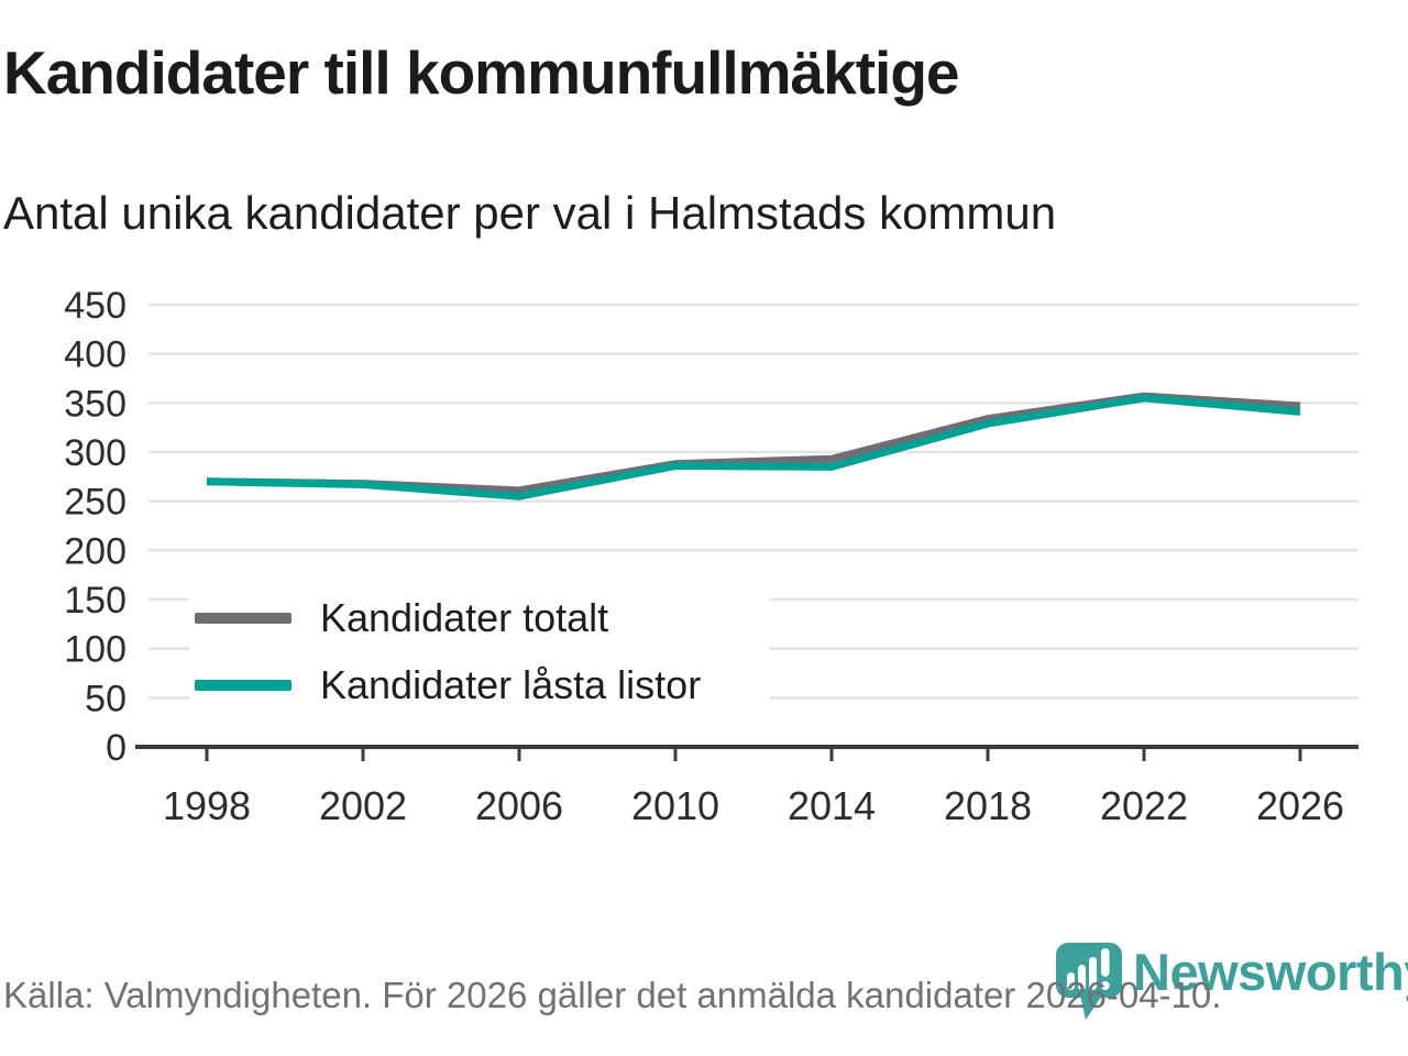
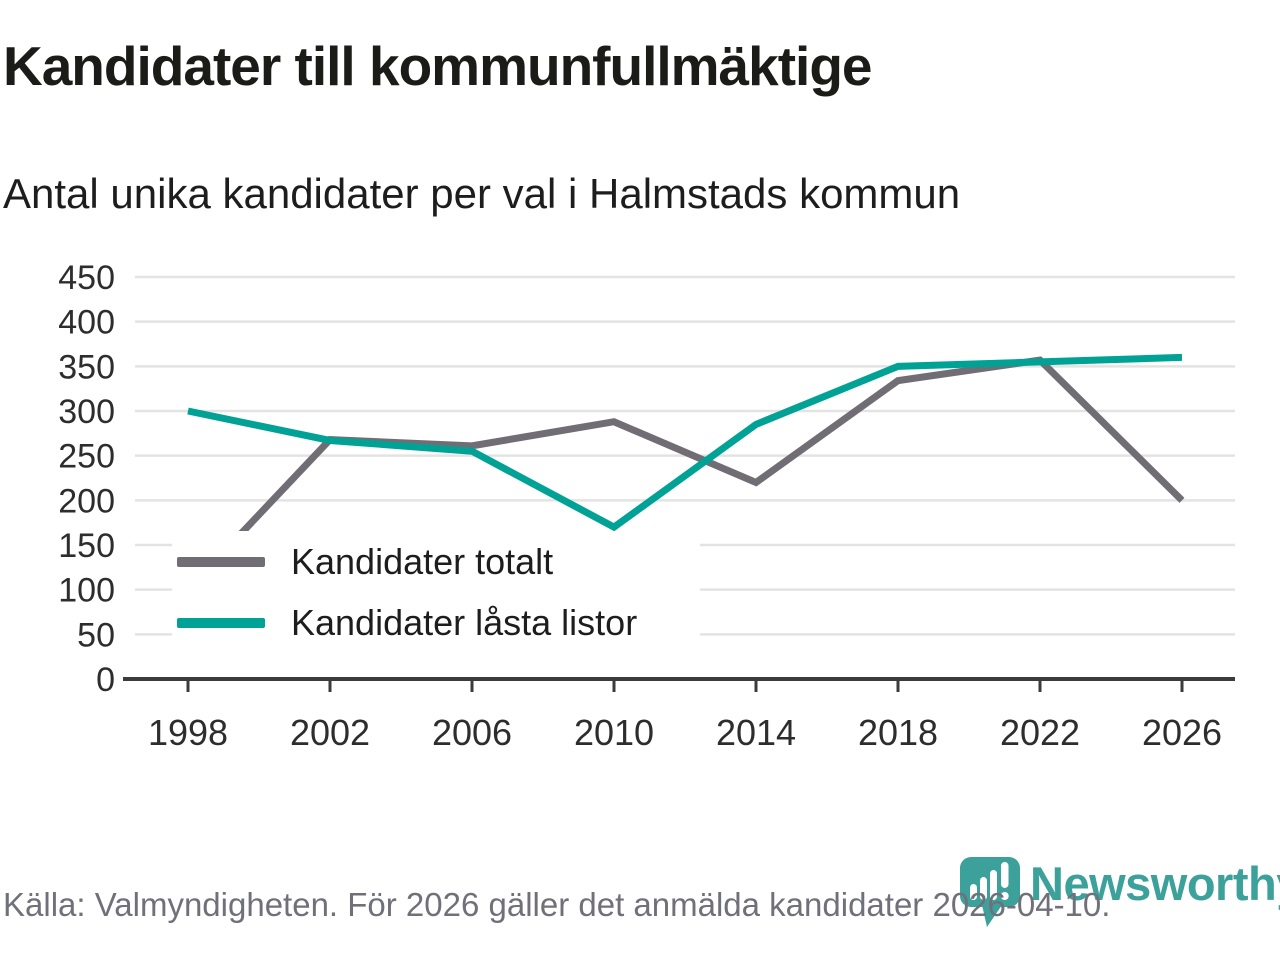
Kandidater totalt/1998: 270 -> 100
Kandidater låsta listor/1998: 270 -> 300
Kandidater låsta listor/2010: 290 -> 170
Kandidater totalt/2014: 290 -> 220
Kandidater låsta listor/2018: 330 -> 350
Kandidater totalt/2026: 350 -> 200
Kandidater låsta listor/2026: 340 -> 360
